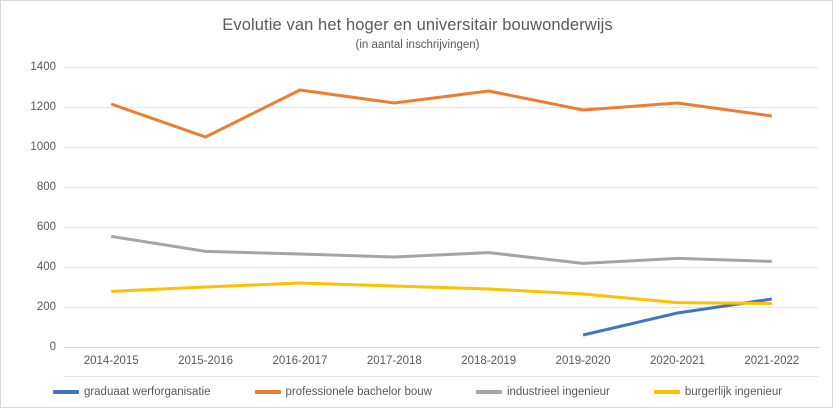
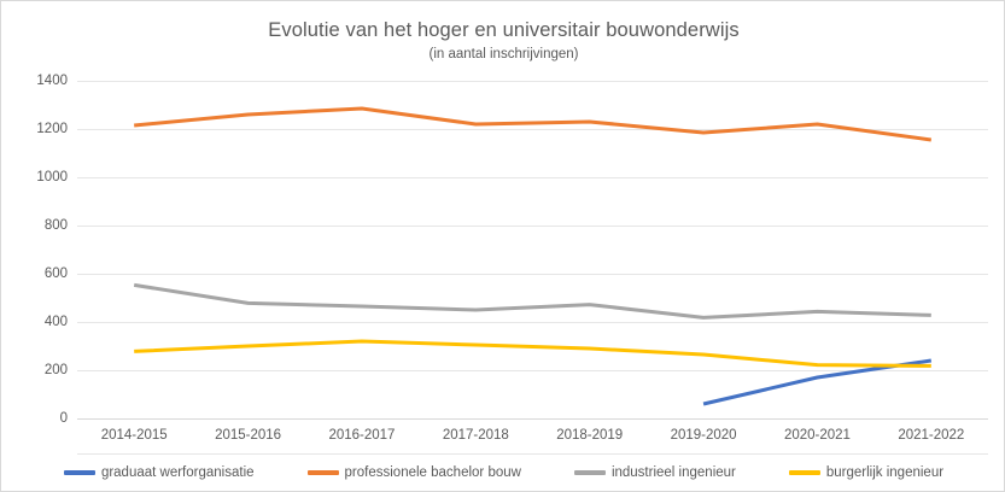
professionele bachelor bouw/2015-2016: 1050 -> 1260
professionele bachelor bouw/2018-2019: 1280 -> 1230
